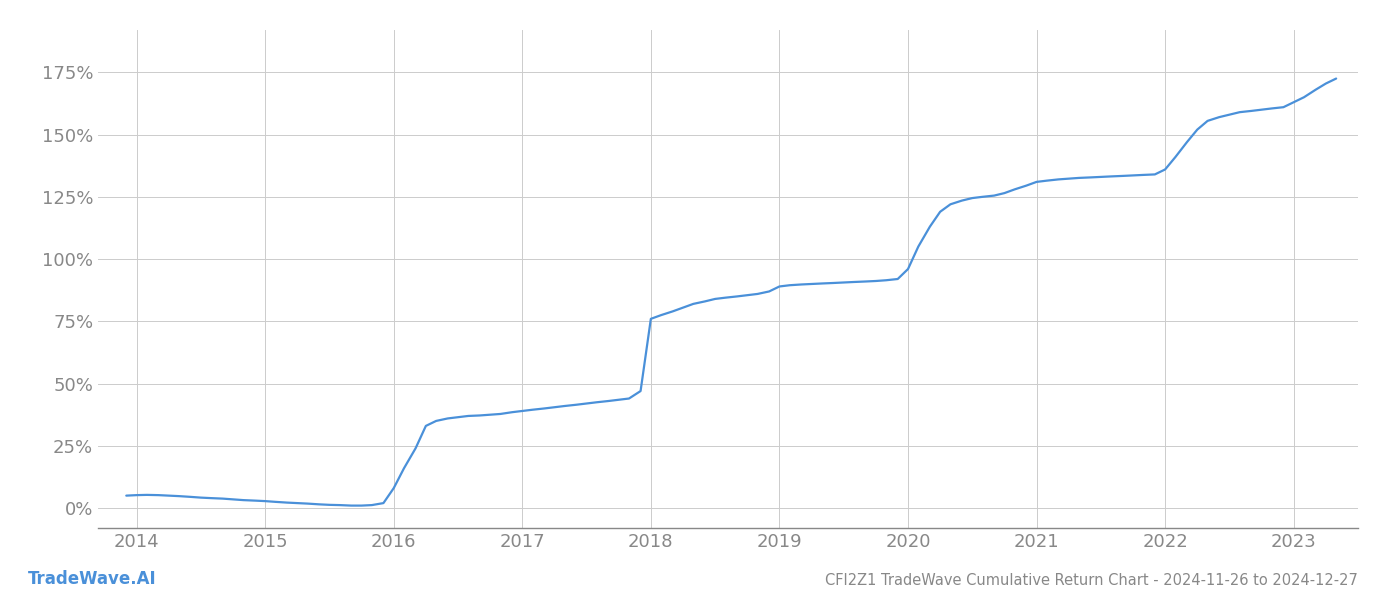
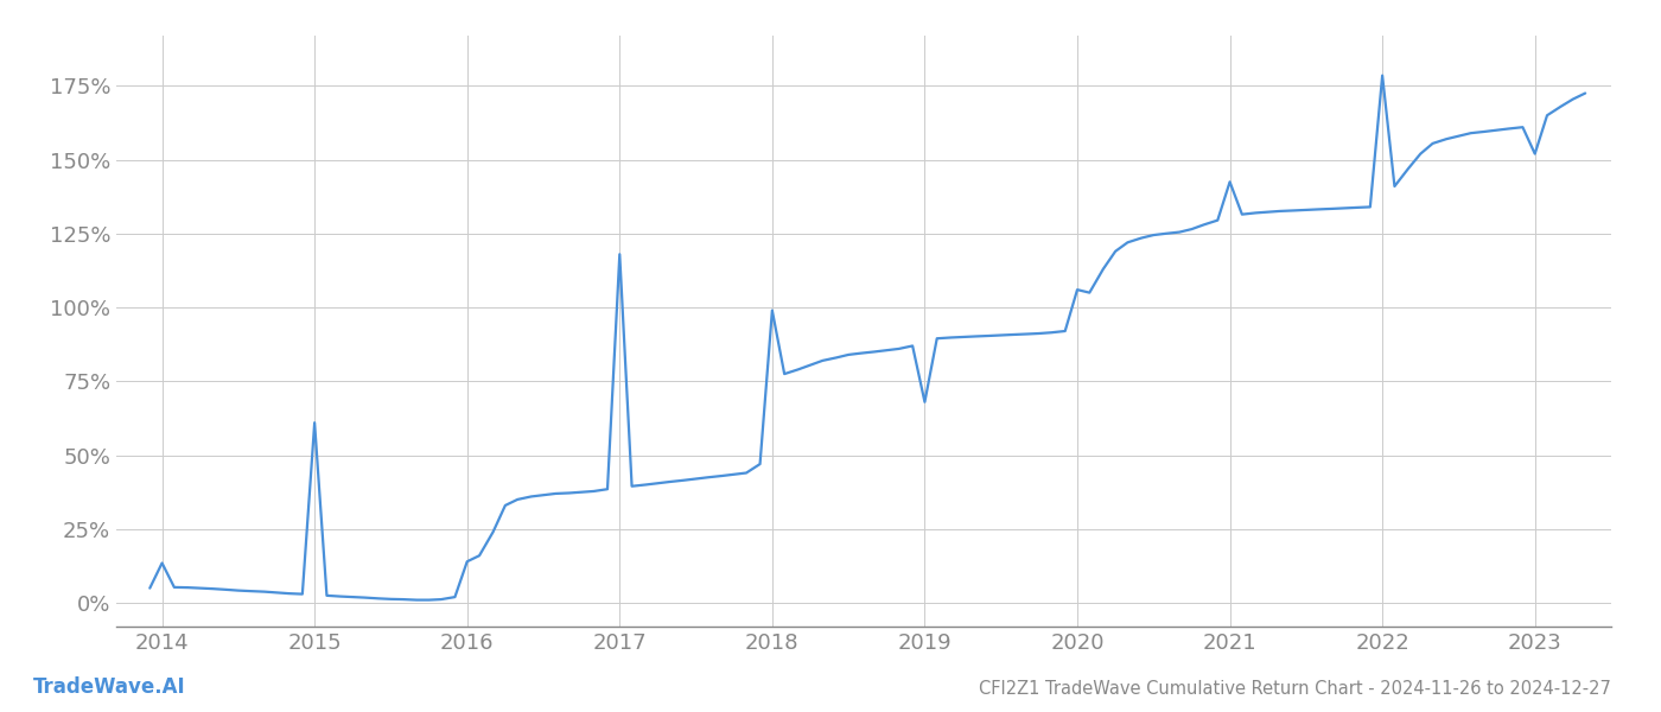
2014: 5.2% -> 13.5%
2015: 2.8% -> 61.0%
2016: 8.0% -> 14.0%
2017: 39.0% -> 118.0%
2018: 76.0% -> 99.0%
2019: 89.0% -> 68.0%
2020: 96.0% -> 106.0%
2021: 131.0% -> 142.5%
2022: 136.0% -> 178.5%
2023: 163.0% -> 152.0%
